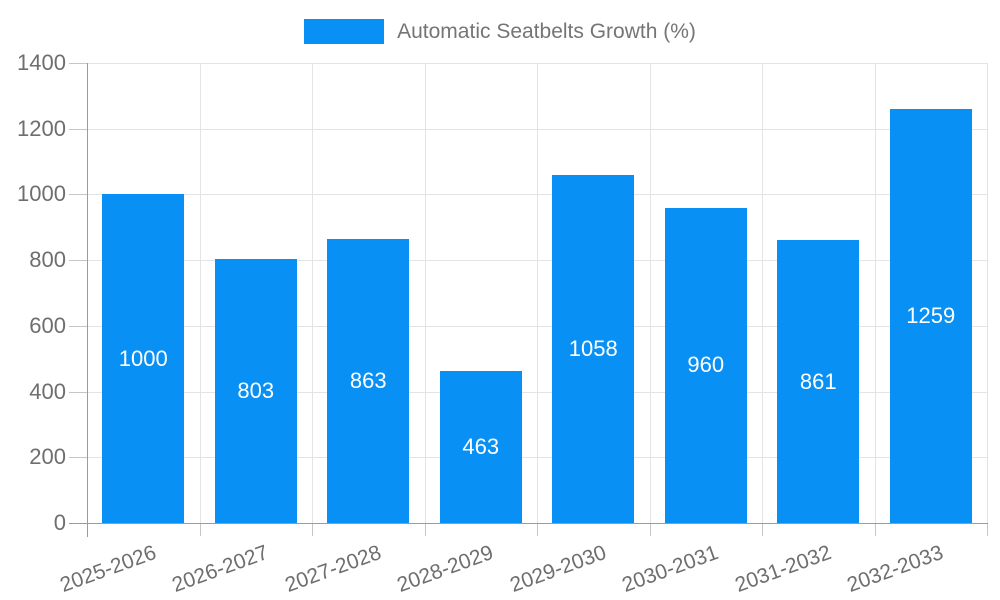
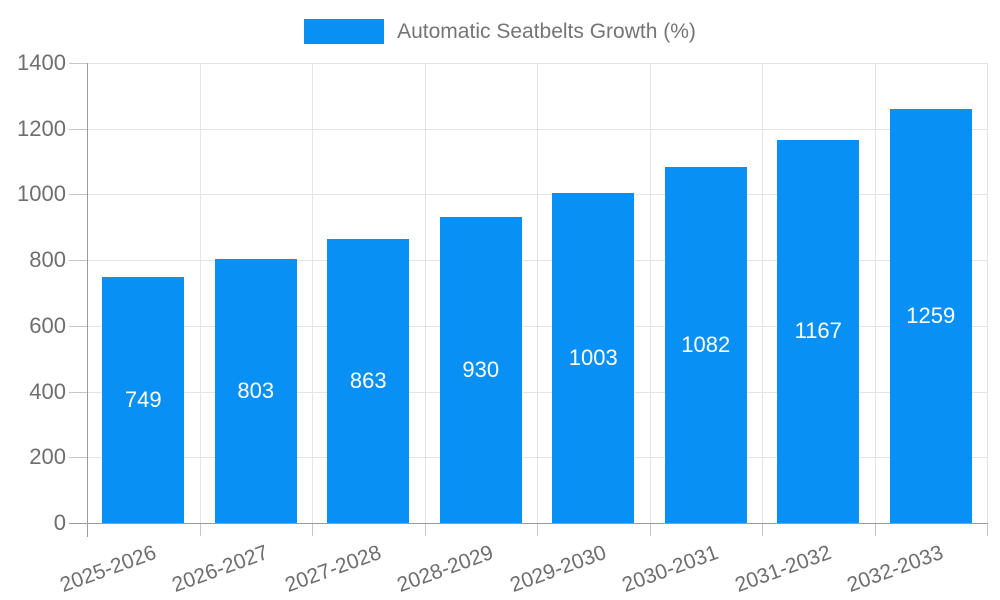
2025-2026: 1000 -> 749
2028-2029: 463 -> 930
2029-2030: 1058 -> 1003
2030-2031: 960 -> 1082
2031-2032: 861 -> 1167
